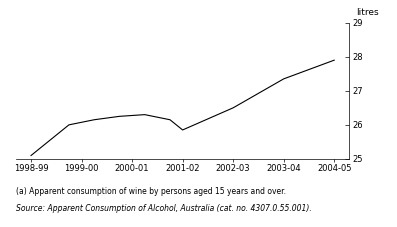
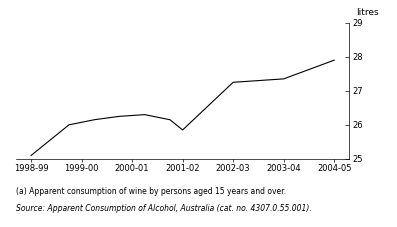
2002-03: 26.50 -> 27.25
